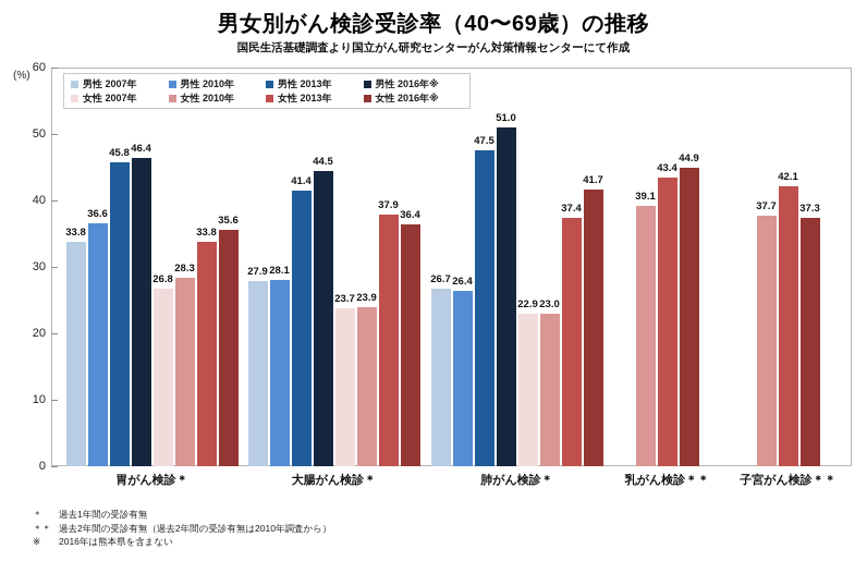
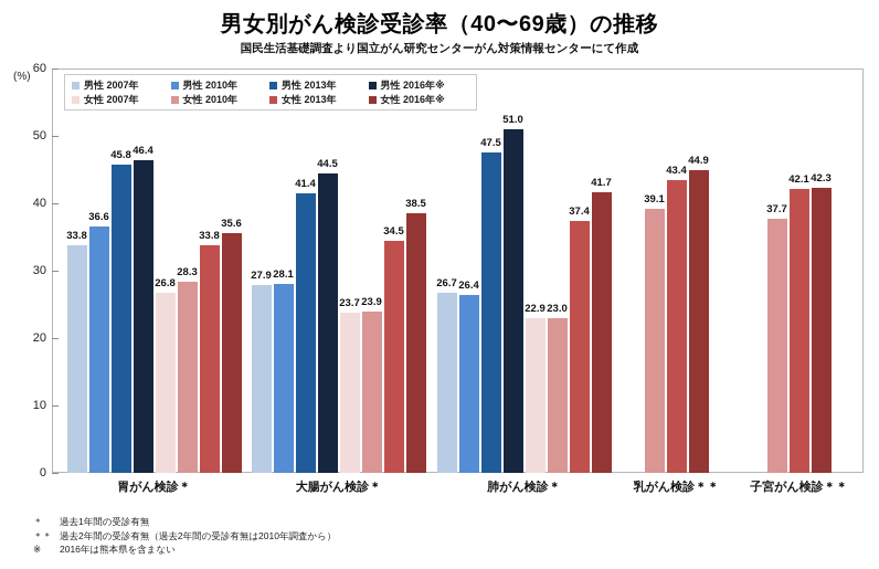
女性 2013年/大腸がん検診＊: 37.9 -> 34.5
女性 2016年※/大腸がん検診＊: 36.4 -> 38.5
女性 2016年※/子宮がん検診＊＊: 37.3 -> 42.3
